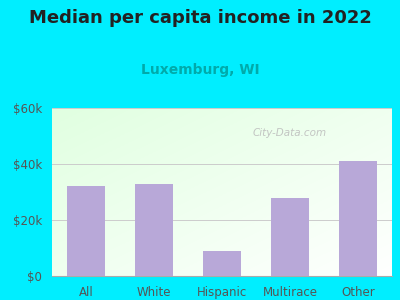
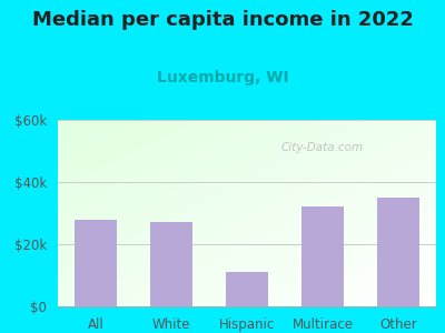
All: $32k -> $28k
White: $33k -> $27k
Hispanic: $9k -> $11k
Multirace: $28k -> $32k
Other: $41k -> $35k
